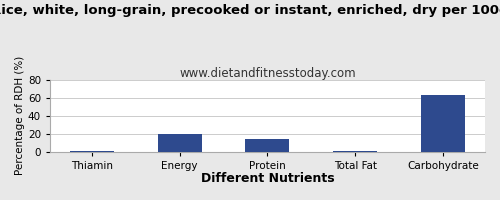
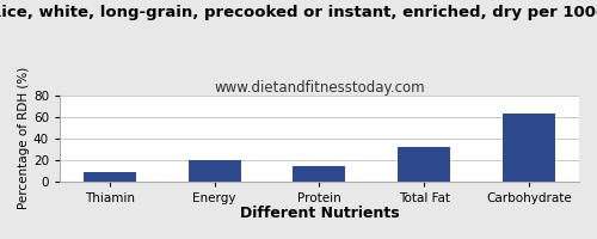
Thiamin: 0 -> 8
Total Fat: 1 -> 32
